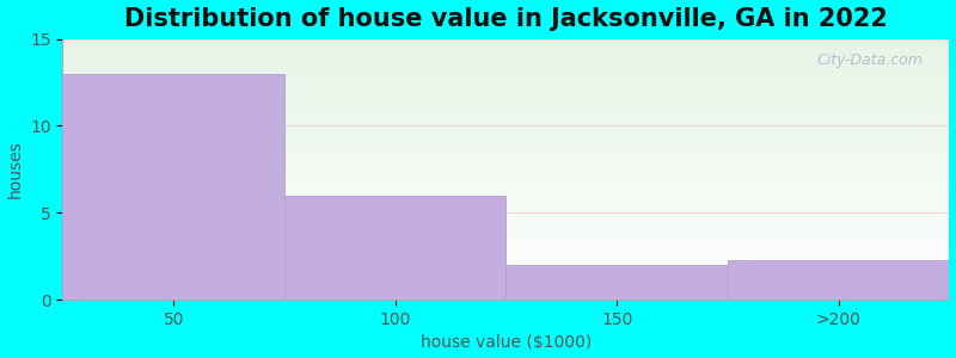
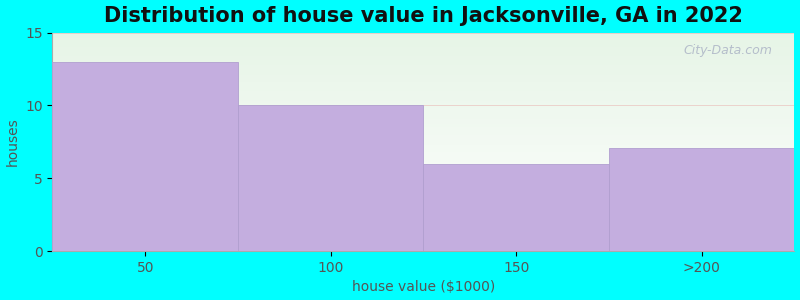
100: 6.0 -> 10.0
150: 2.0 -> 6.0
>200: 2.3 -> 7.1
